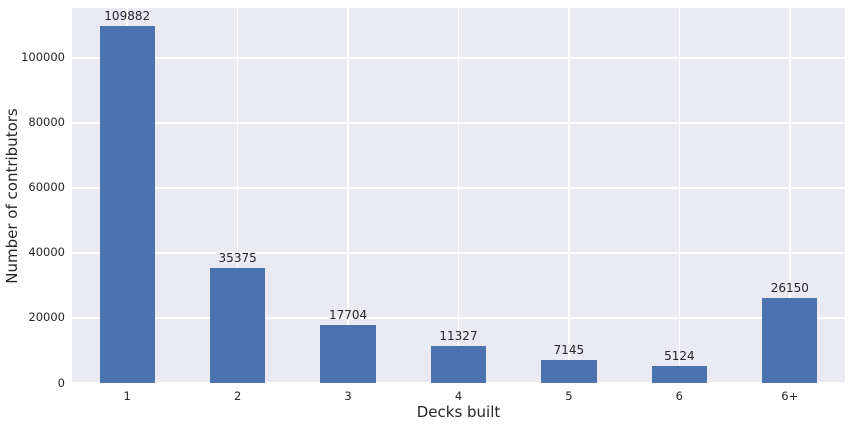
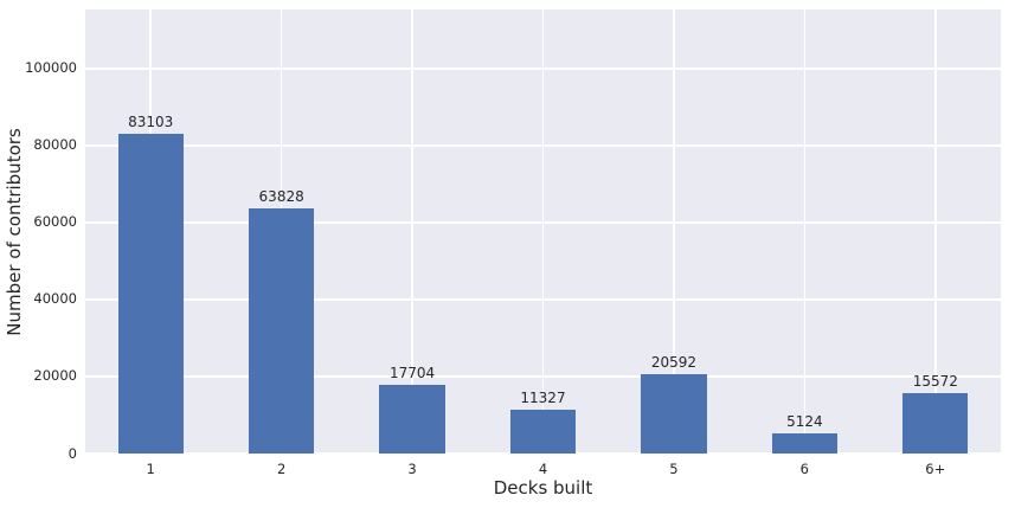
1: 109882 -> 83103
2: 35375 -> 63828
5: 7145 -> 20592
6+: 26150 -> 15572
